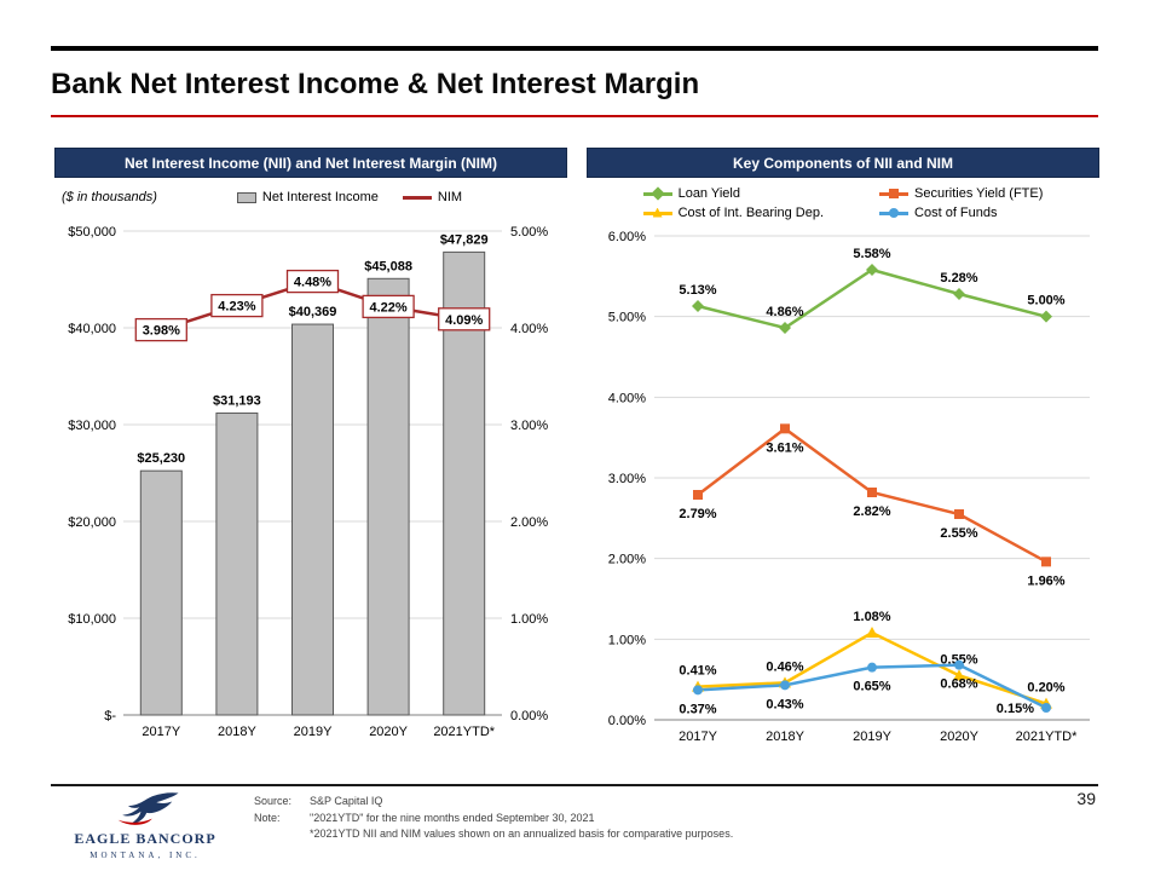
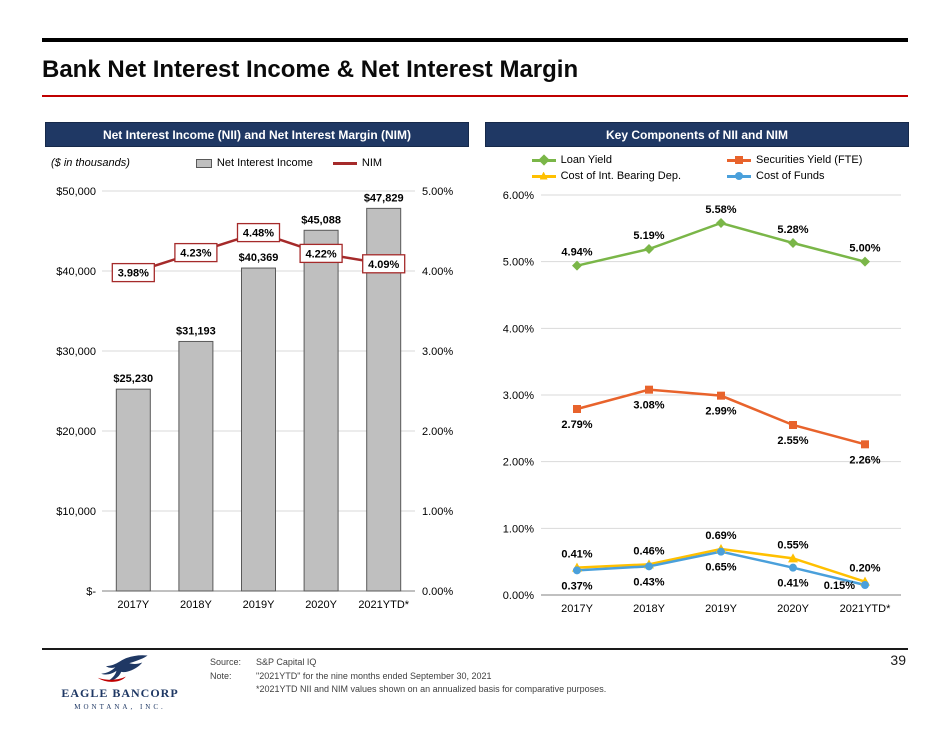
Key Components of NII and NIM/Loan Yield/2017Y: 5.13% -> 4.94%
Key Components of NII and NIM/Loan Yield/2018Y: 4.86% -> 5.19%
Key Components of NII and NIM/Securities Yield (FTE)/2018Y: 3.61% -> 3.08%
Key Components of NII and NIM/Securities Yield (FTE)/2019Y: 2.82% -> 2.99%
Key Components of NII and NIM/Cost of Int. Bearing Dep./2019Y: 1.08% -> 0.69%
Key Components of NII and NIM/Cost of Funds/2020Y: 0.68% -> 0.41%
Key Components of NII and NIM/Securities Yield (FTE)/2021YTD*: 1.96% -> 2.26%
